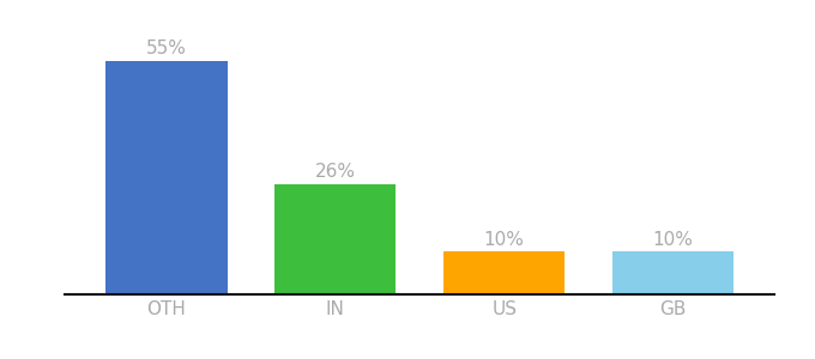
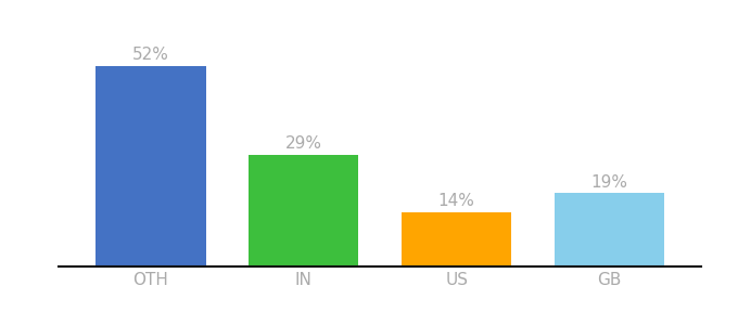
OTH: 55% -> 52%
IN: 26% -> 29%
US: 10% -> 14%
GB: 10% -> 19%
